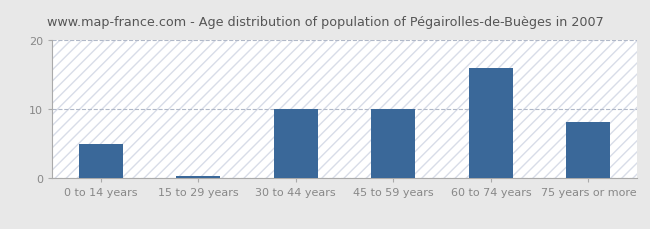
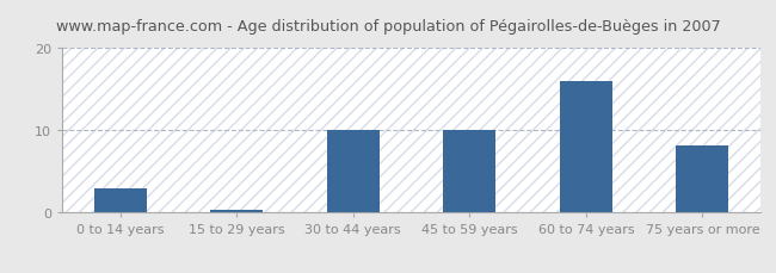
0 to 14 years: 5.0 -> 3.0
